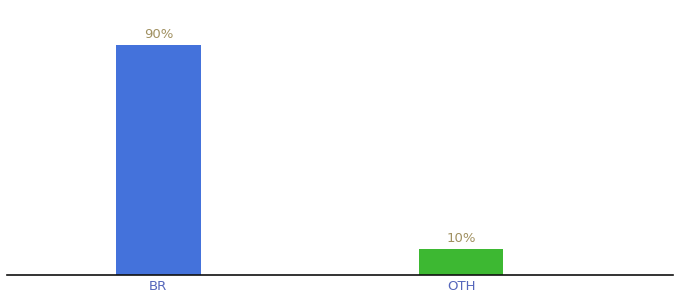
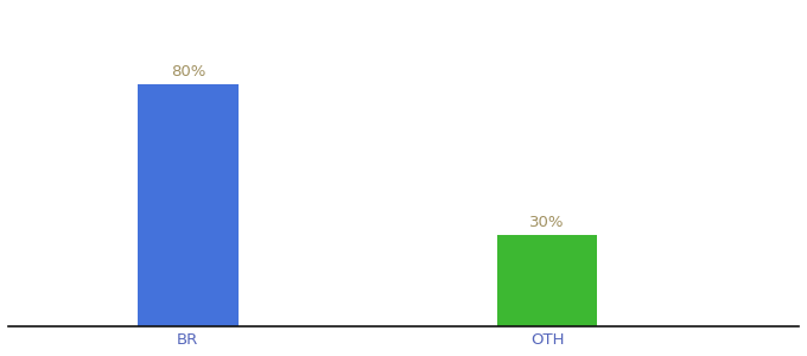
BR: 90% -> 80%
OTH: 10% -> 30%
